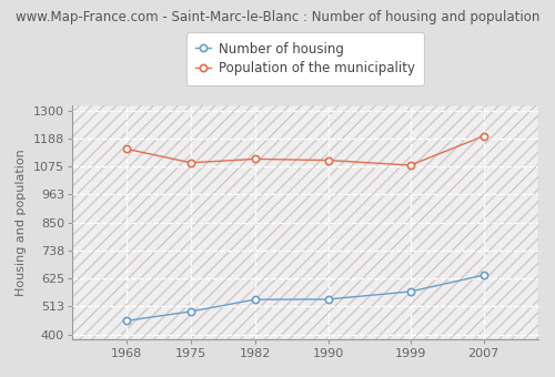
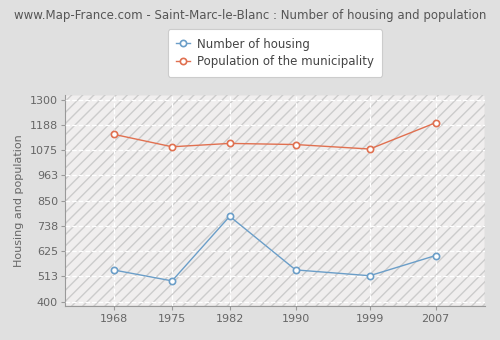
Number of housing/1968: 455 -> 540
Number of housing/1982: 540 -> 780
Number of housing/1999: 572 -> 515
Number of housing/2007: 638 -> 605
